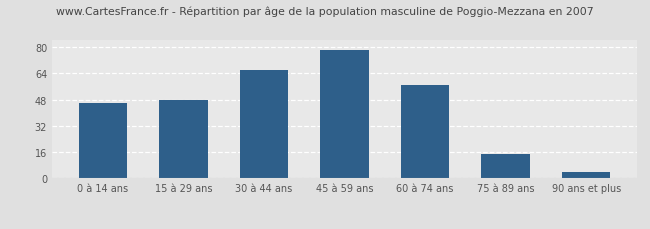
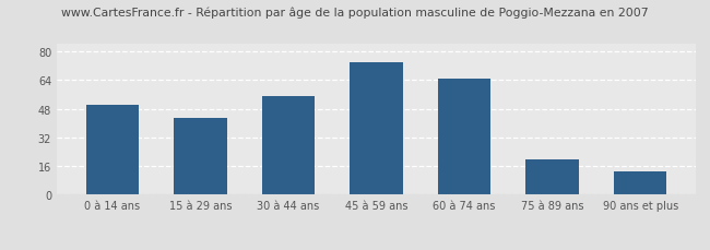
0 à 14 ans: 46 -> 50
15 à 29 ans: 48 -> 43
30 à 44 ans: 66 -> 55
45 à 59 ans: 78 -> 74
60 à 74 ans: 57 -> 65
75 à 89 ans: 15 -> 20
90 ans et plus: 4 -> 13
